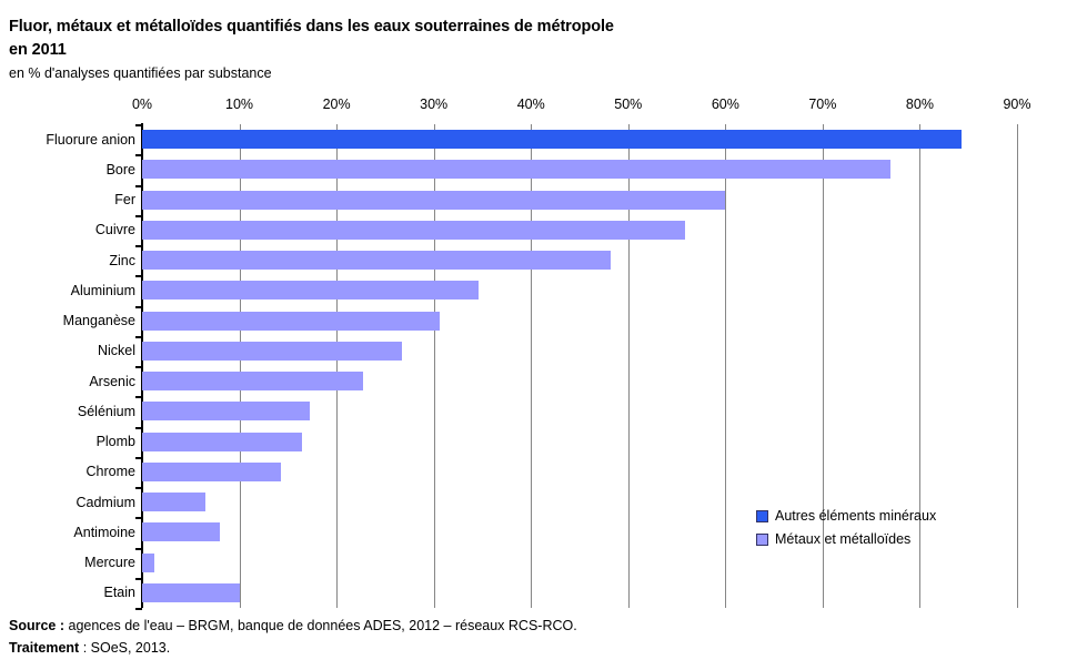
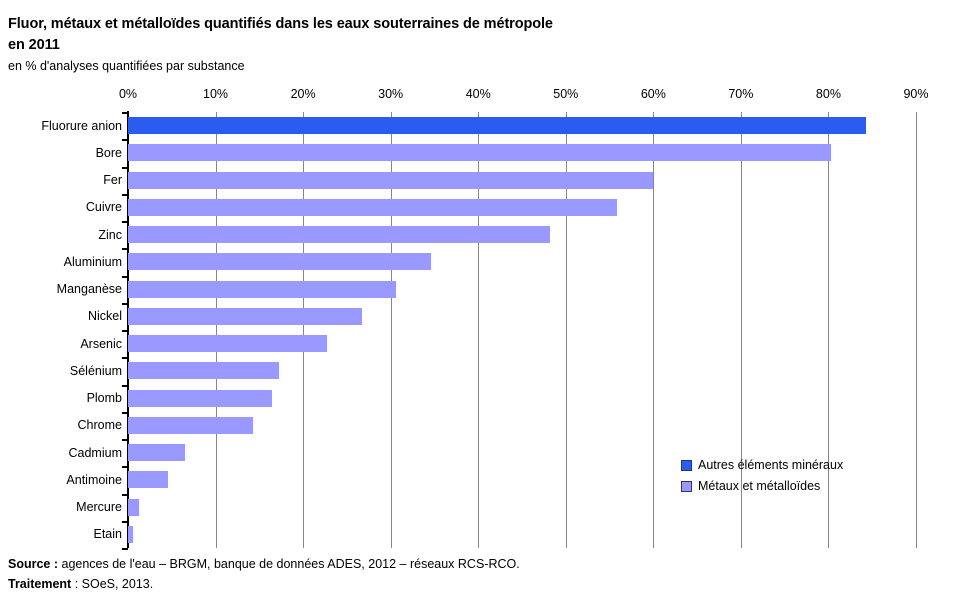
Bore: 77% -> 80%
Antimoine: 8% -> 5%
Etain: 10% -> 1%
